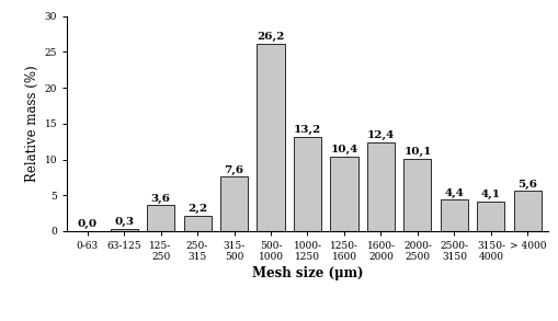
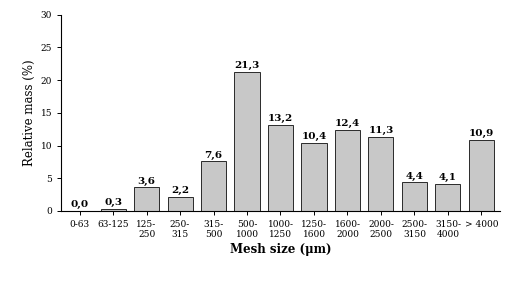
500- 1000: 26,2 -> 21,3
2000- 2500: 10,1 -> 11,3
> 4000: 5,6 -> 10,9
